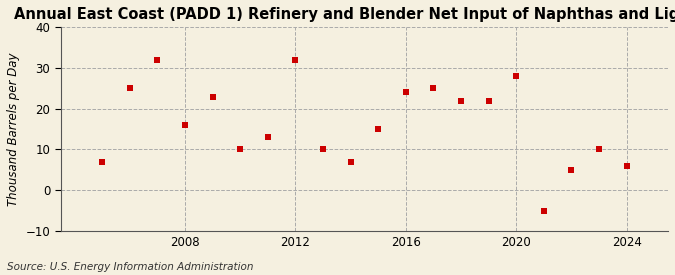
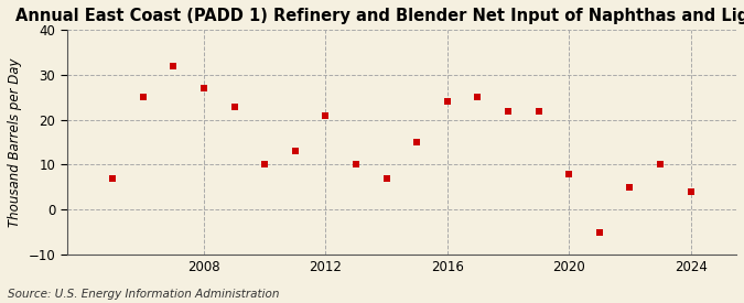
2008: 16 -> 27
2012: 32 -> 21
2020: 28 -> 8
2024: 6 -> 4
